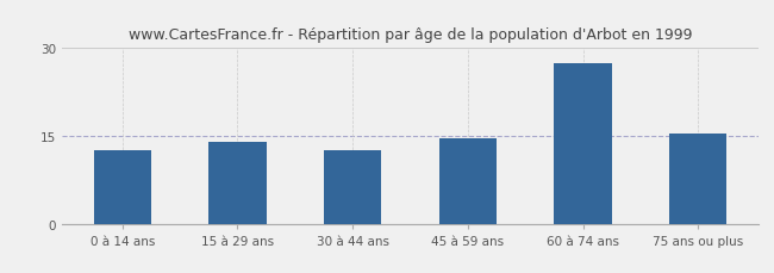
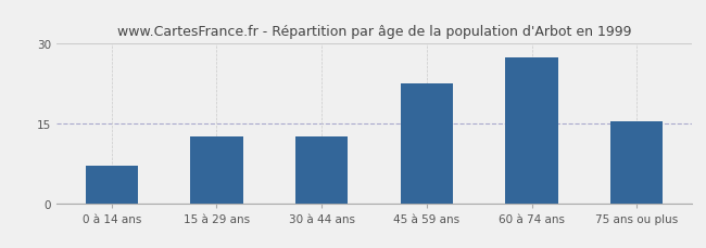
0 à 14 ans: 12.5 -> 7.0
15 à 29 ans: 14.0 -> 12.5
45 à 59 ans: 14.5 -> 22.5
